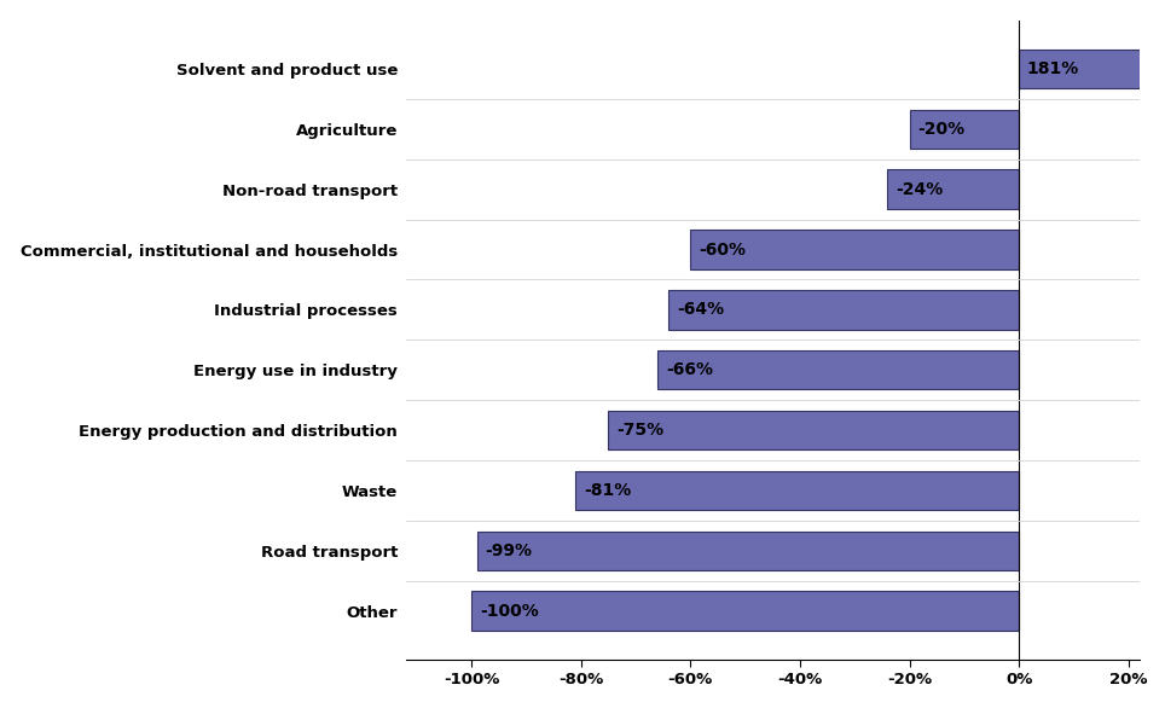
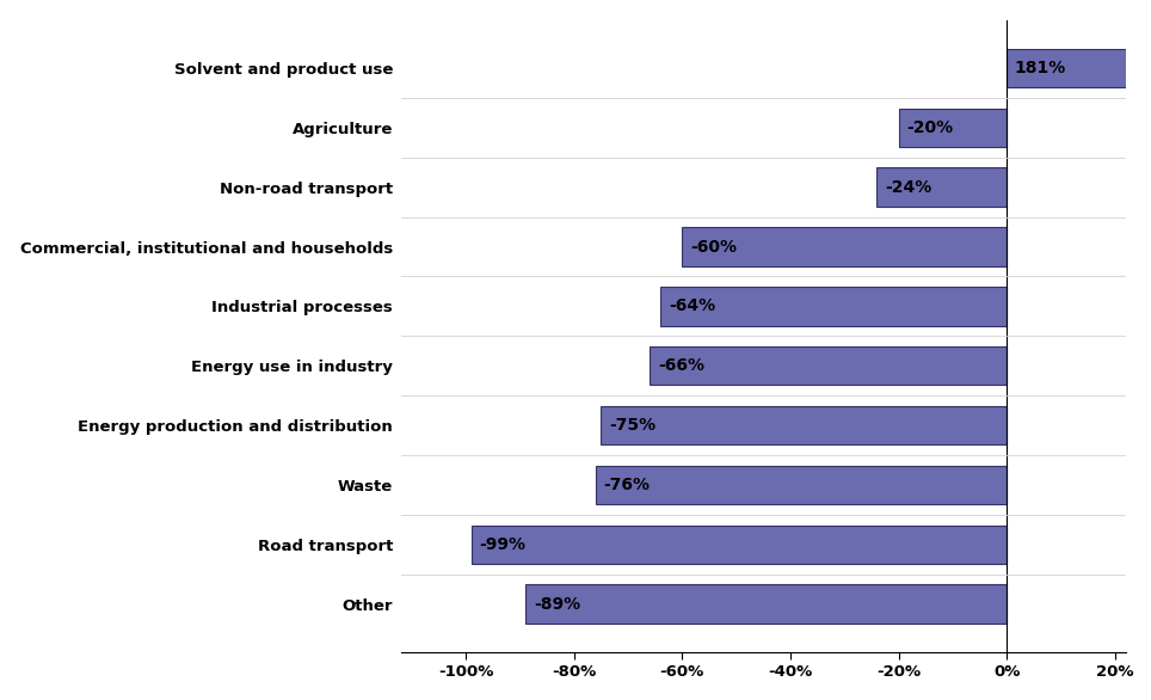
Waste: -81% -> -76%
Other: -100% -> -89%
